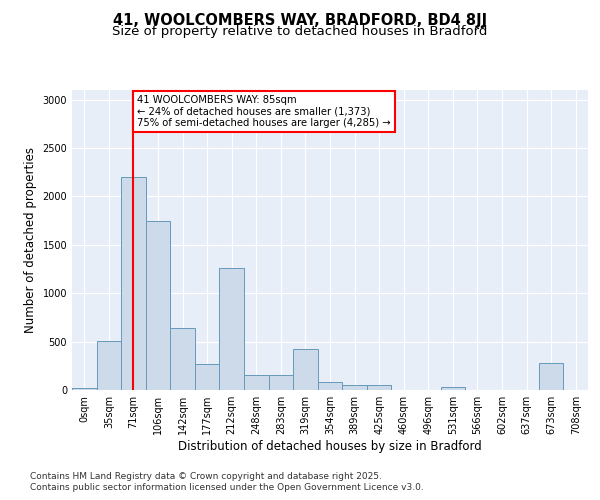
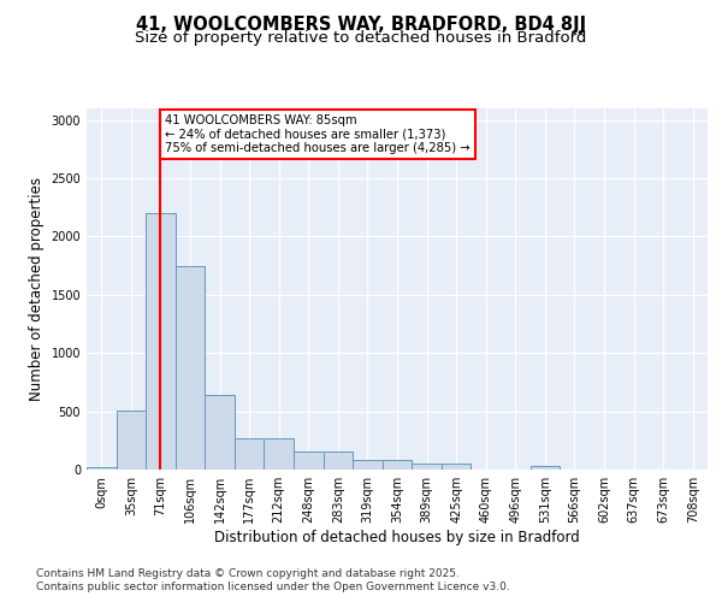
212sqm: 1260 -> 270
319sqm: 420 -> 80
673sqm: 280 -> 0
